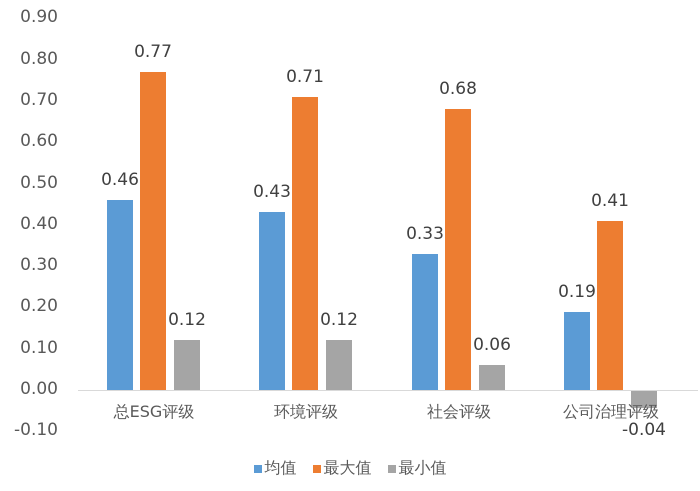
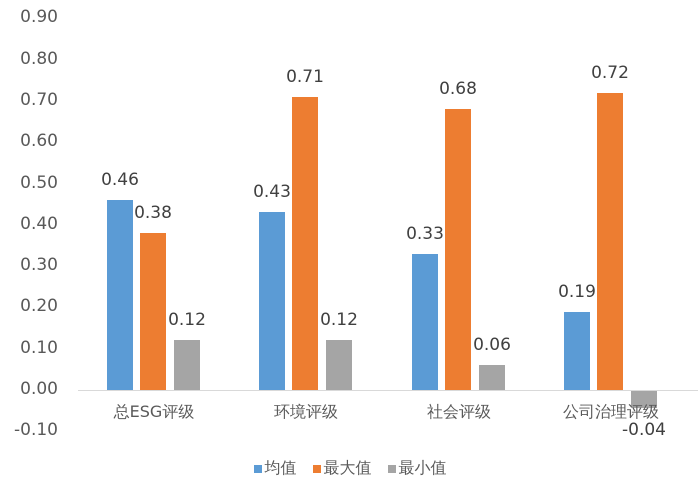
最大值/总ESG评级: 0.77 -> 0.38
最大值/公司治理评级: 0.41 -> 0.72
